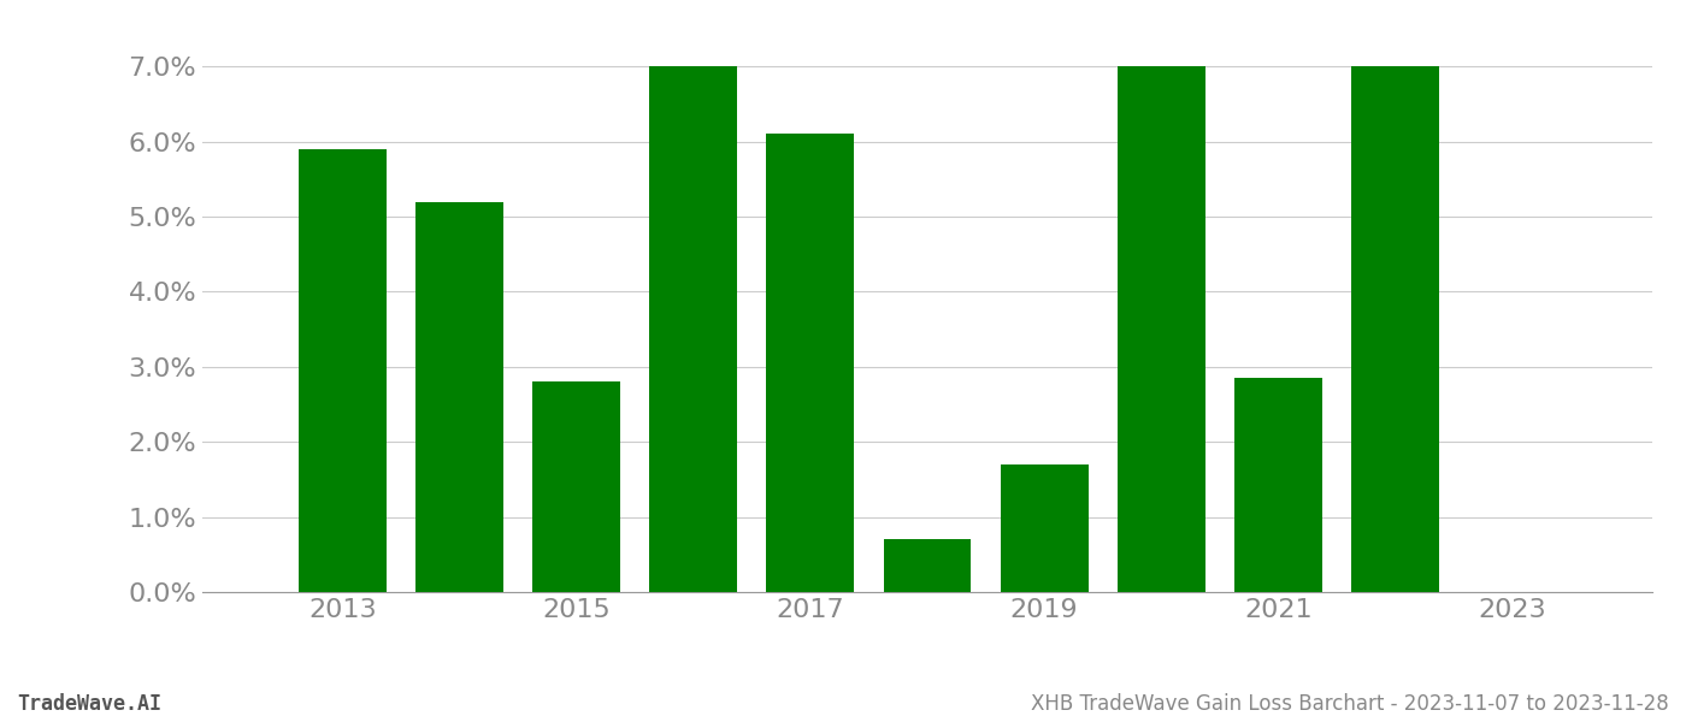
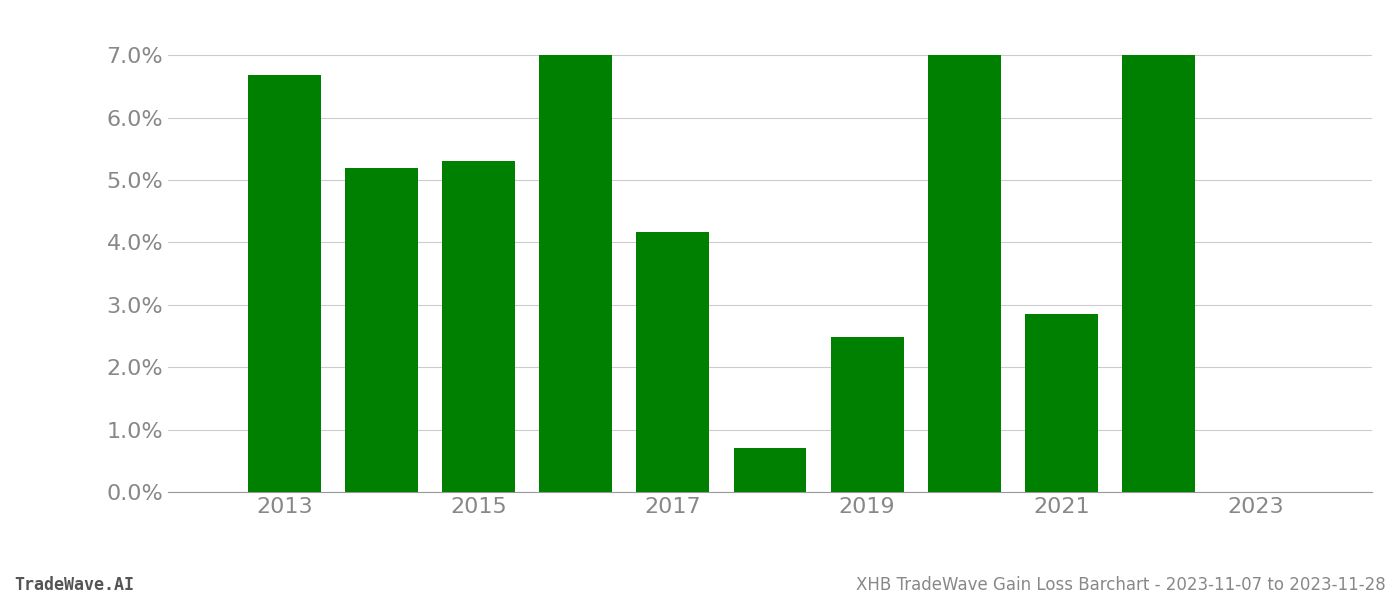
2013: 5.90% -> 6.68%
2015: 2.80% -> 5.30%
2017: 6.10% -> 4.16%
2019: 1.70% -> 2.48%
